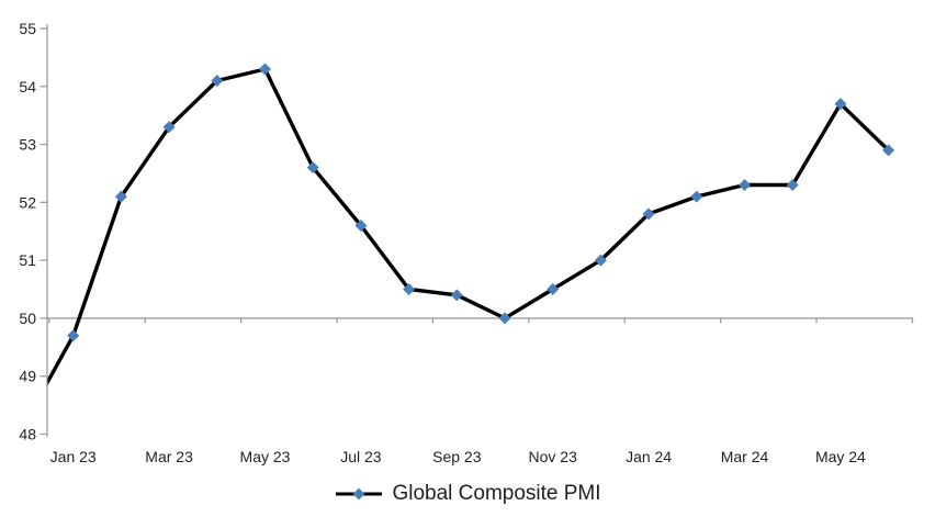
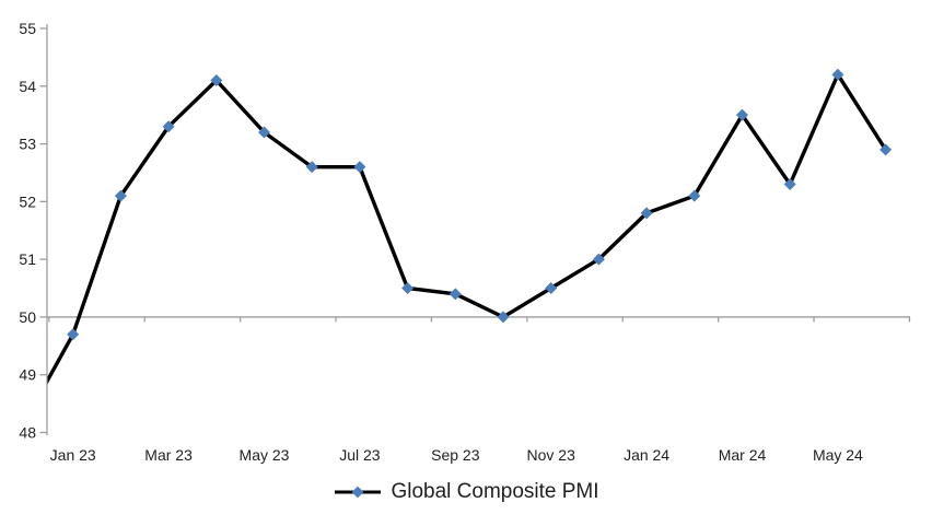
May 23: 54.3 -> 53.2
Jul 23: 51.6 -> 52.6
Mar 24: 52.3 -> 53.5
May 24: 53.7 -> 54.2
